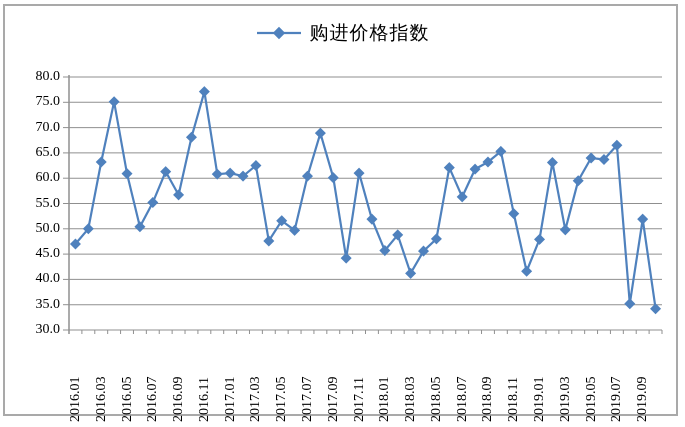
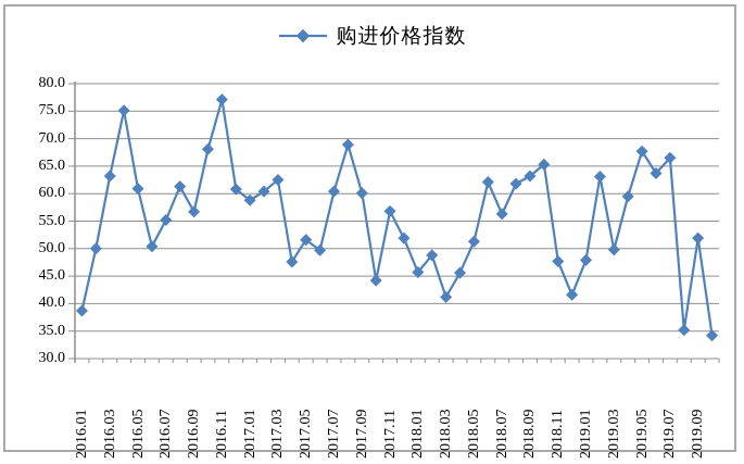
2016.01: 47 -> 39
2017.01: 61 -> 59
2017.11: 61 -> 57
2018.05: 48 -> 51
2018.11: 53 -> 48
2019.05: 64 -> 68
